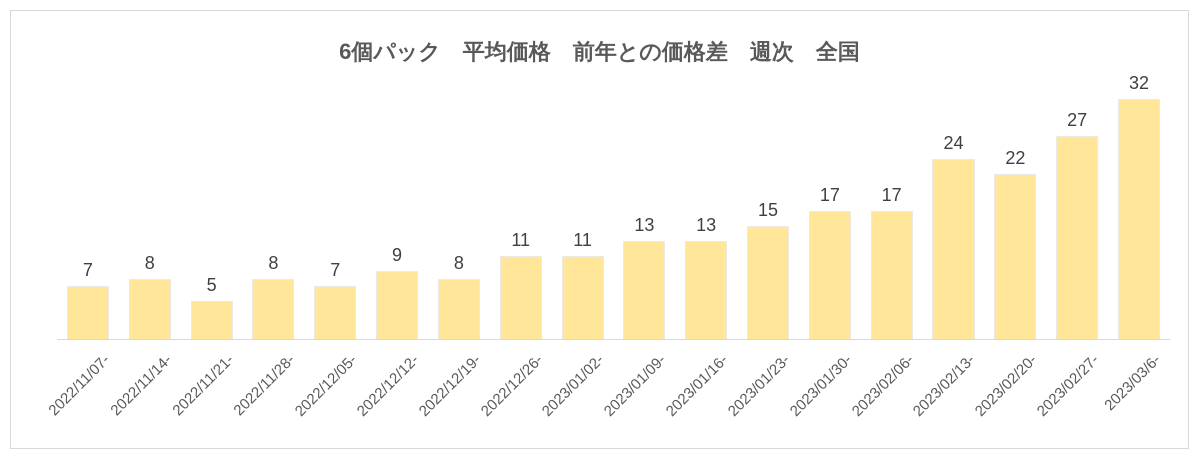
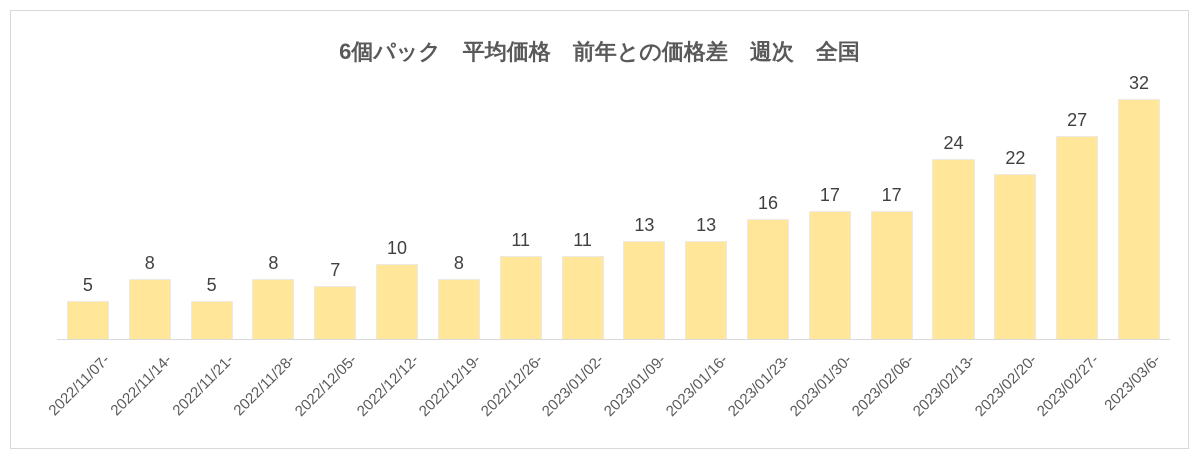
2022/11/07-: 7 -> 5
2022/12/12-: 9 -> 10
2023/01/23-: 15 -> 16
